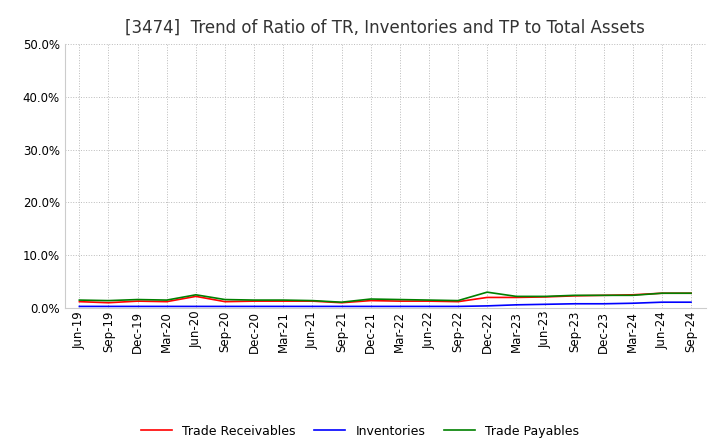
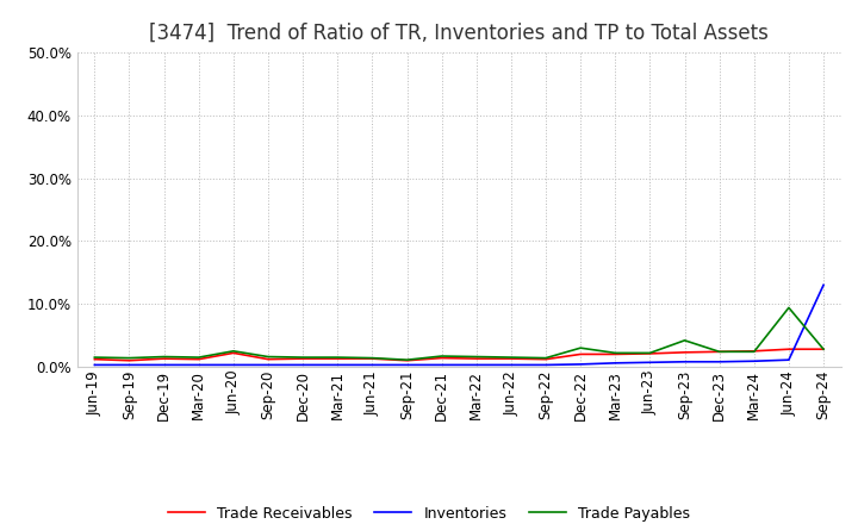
Trade Payables/Sep-23: 2.4% -> 4.2%
Trade Payables/Jun-24: 2.8% -> 9.4%
Inventories/Sep-24: 1.1% -> 13.0%
